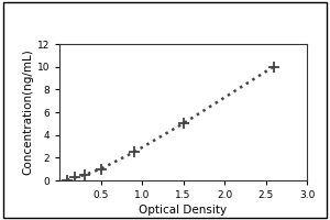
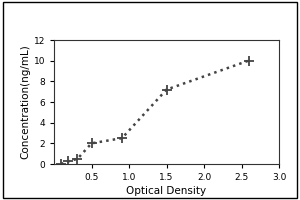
0.5: 1.0 -> 2.0
1.5: 5.0 -> 7.2
